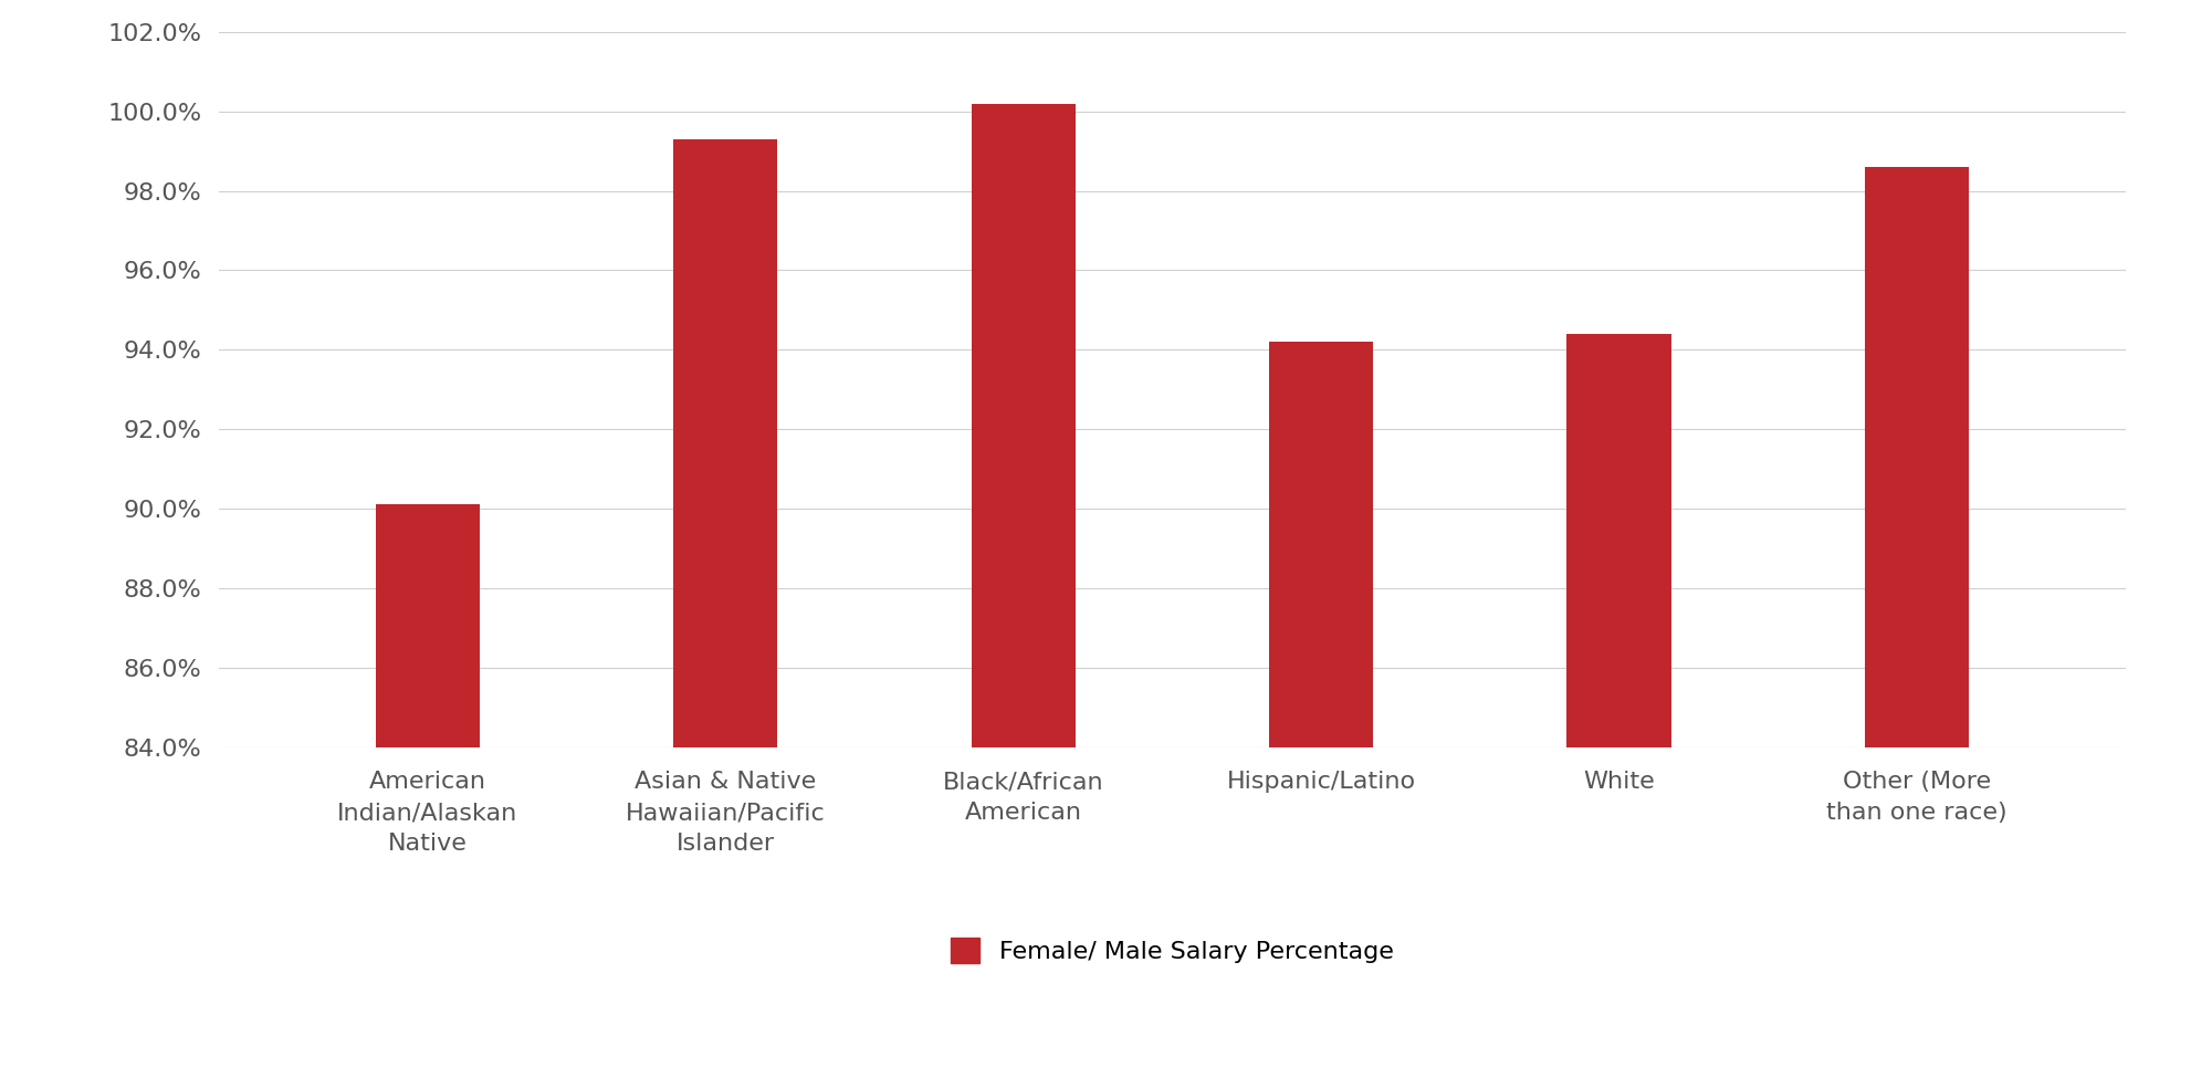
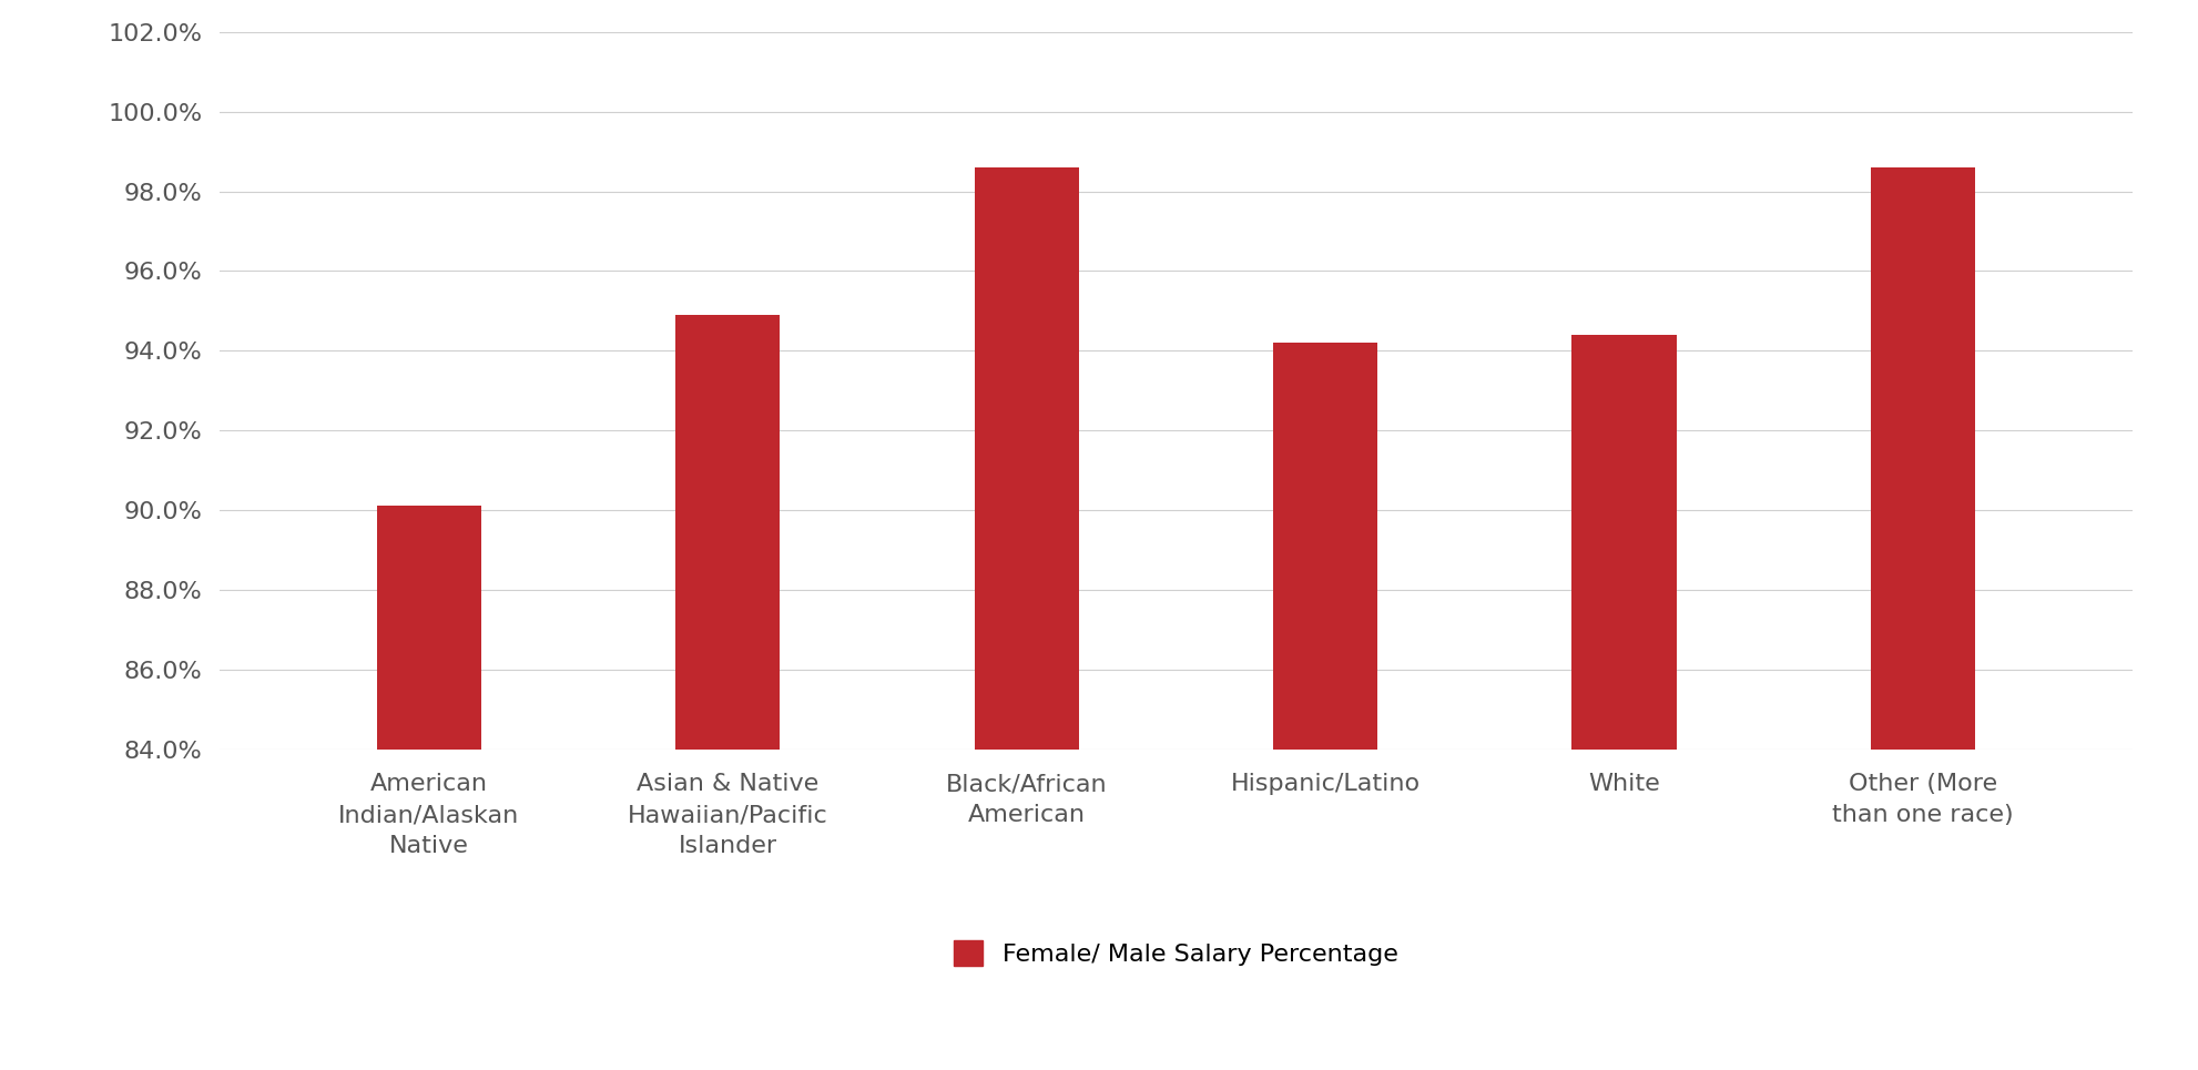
Asian & Native Hawaiian/Pacific Islander: 99.3% -> 94.9%
Black/African American: 100.2% -> 98.6%
